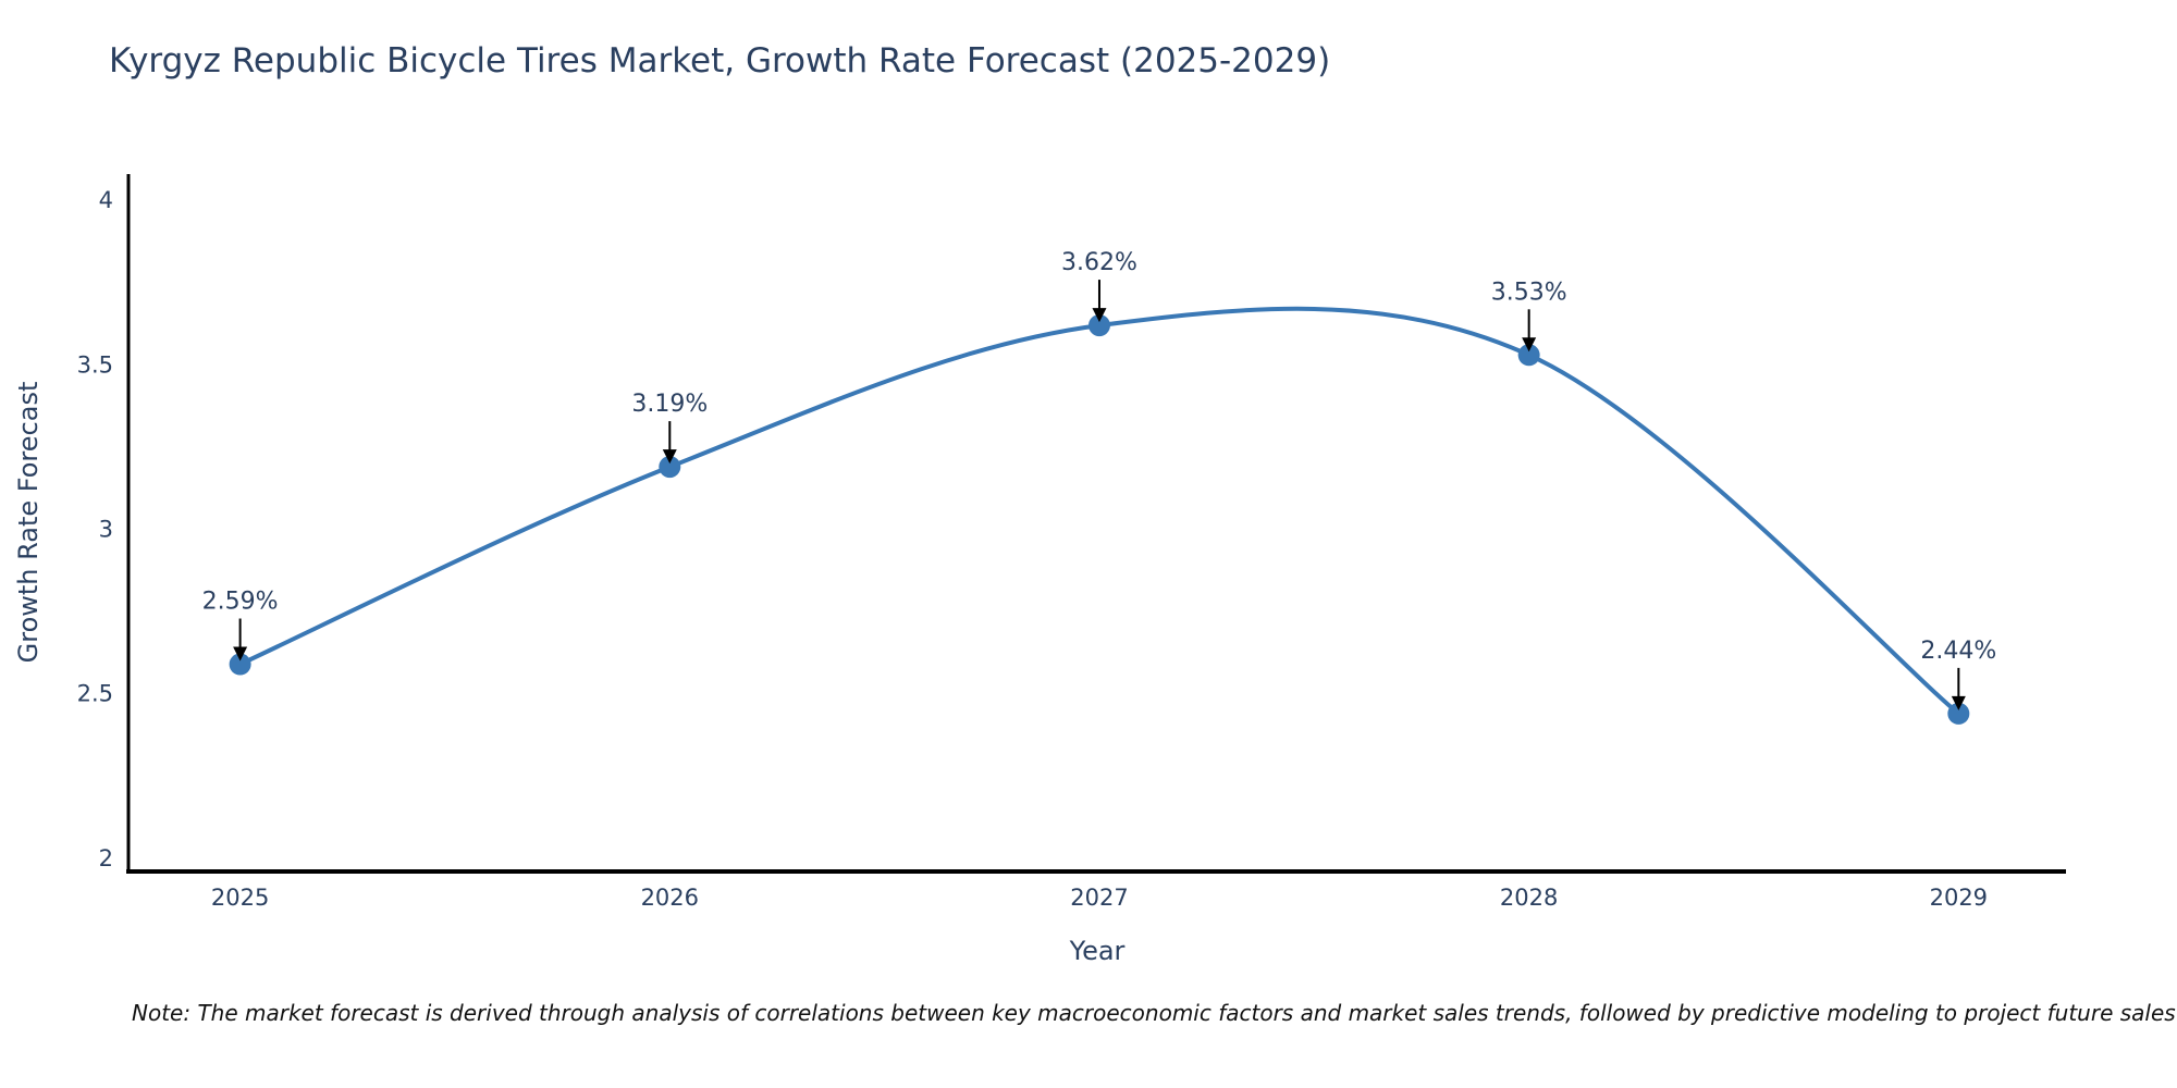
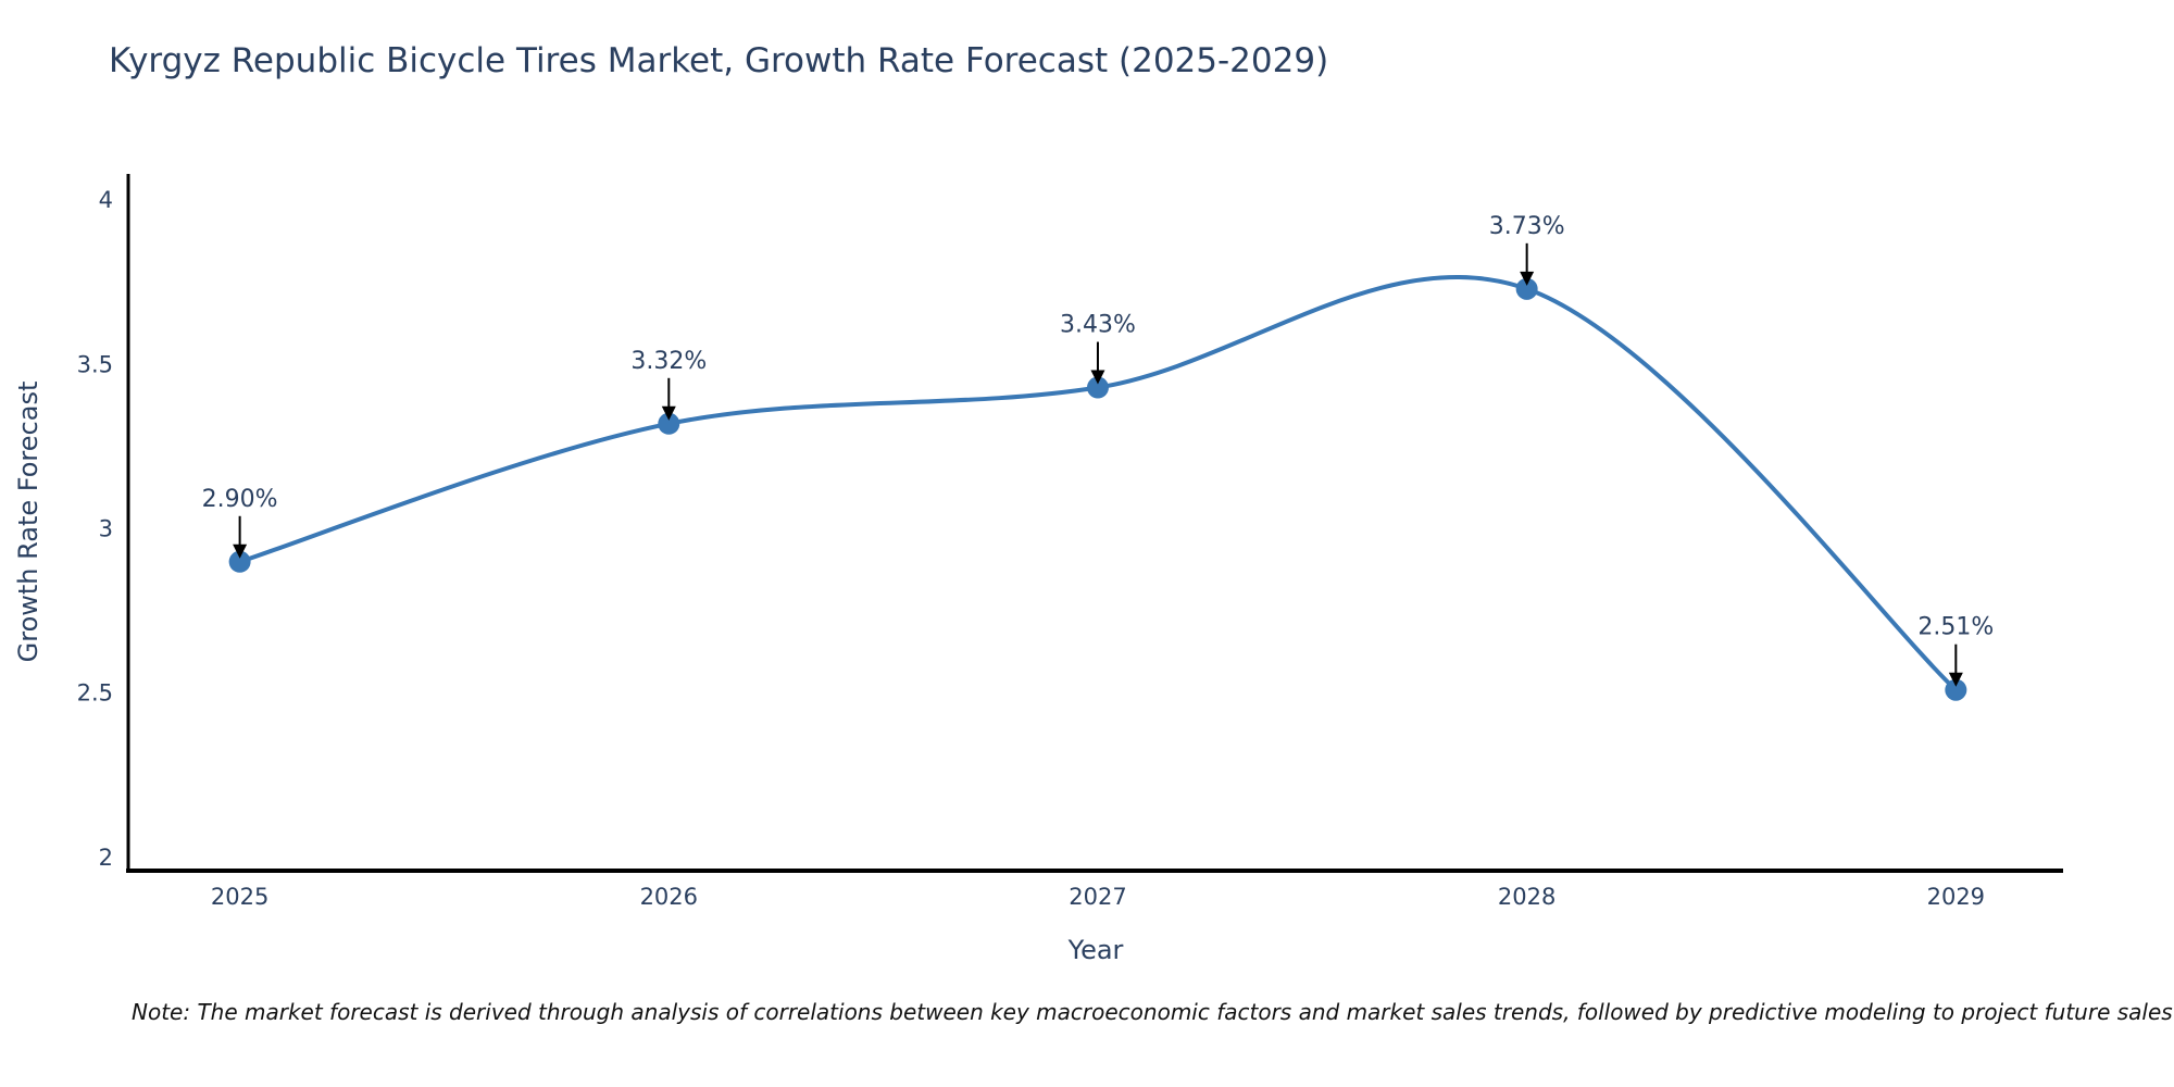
2025: 2.59% -> 2.90%
2026: 3.19% -> 3.32%
2027: 3.62% -> 3.43%
2028: 3.53% -> 3.73%
2029: 2.44% -> 2.51%
